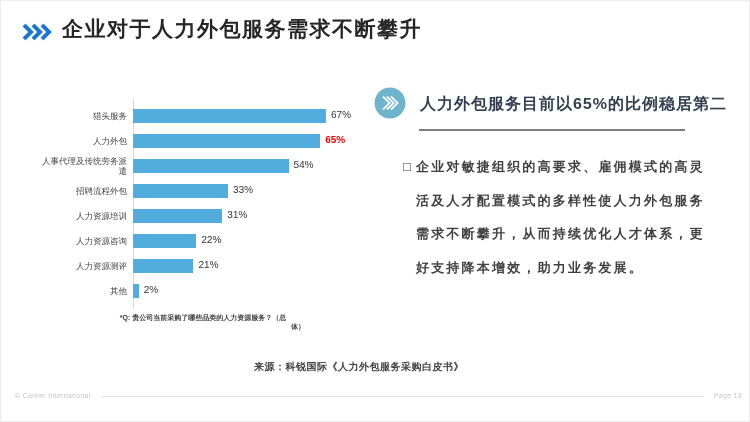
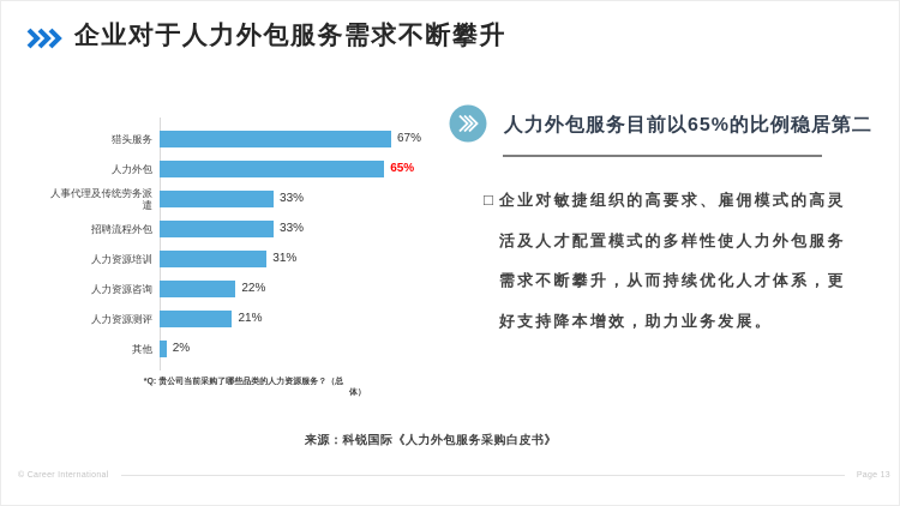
人事代理及传统劳务派遣: 54% -> 33%
